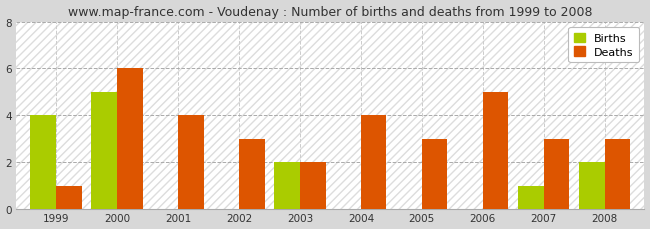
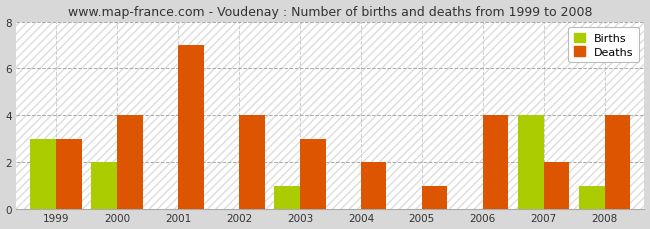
Births/1999: 4 -> 3
Deaths/1999: 1 -> 3
Births/2000: 5 -> 2
Deaths/2000: 6 -> 4
Deaths/2001: 4 -> 7
Deaths/2002: 3 -> 4
Births/2003: 2 -> 1
Deaths/2003: 2 -> 3
Deaths/2004: 4 -> 2
Deaths/2005: 3 -> 1
Deaths/2006: 5 -> 4
Births/2007: 1 -> 4
Deaths/2007: 3 -> 2
Births/2008: 2 -> 1
Deaths/2008: 3 -> 4
